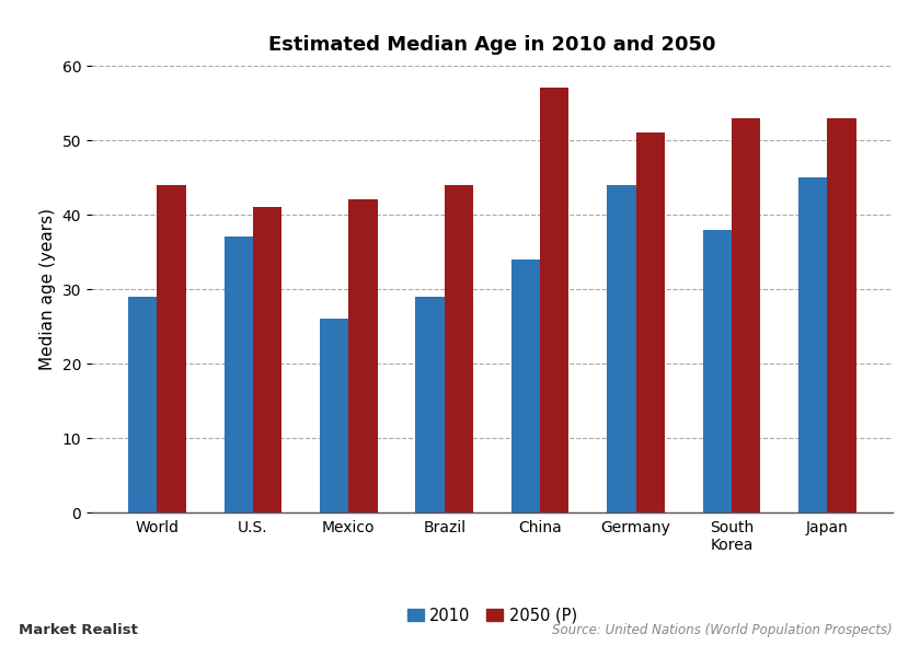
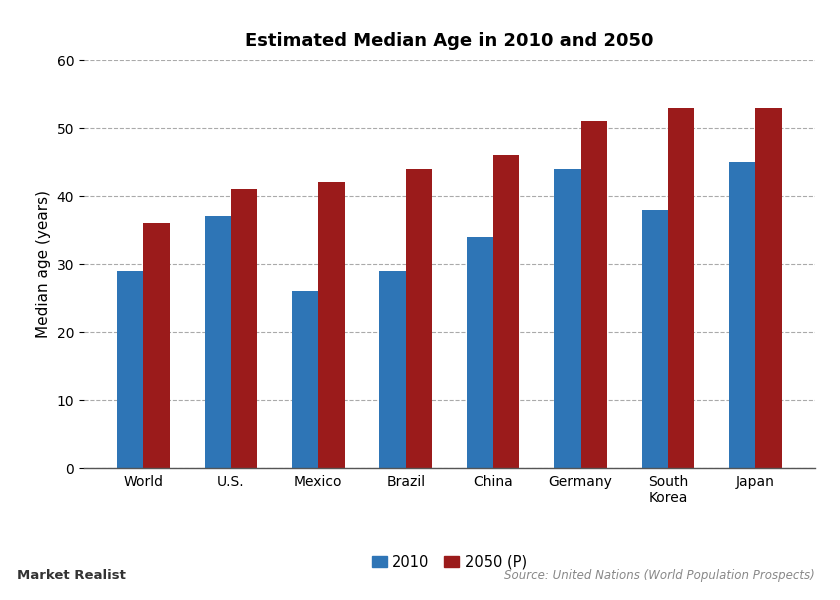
2050 (P)/World: 44 -> 36
2050 (P)/China: 57 -> 46
